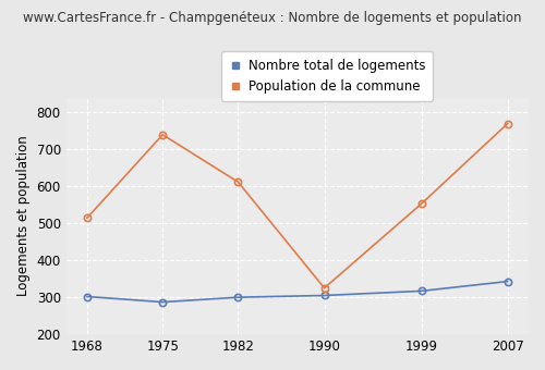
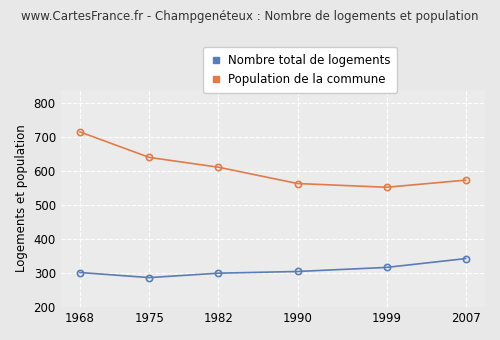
Population de la commune/1968: 515 -> 716
Population de la commune/1975: 740 -> 641
Population de la commune/1990: 325 -> 564
Population de la commune/2007: 770 -> 574
